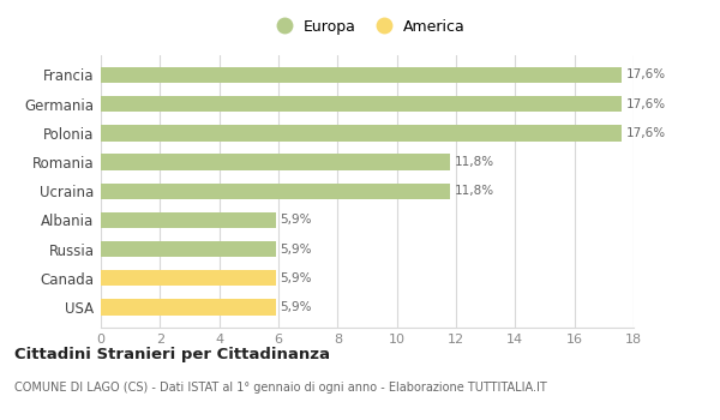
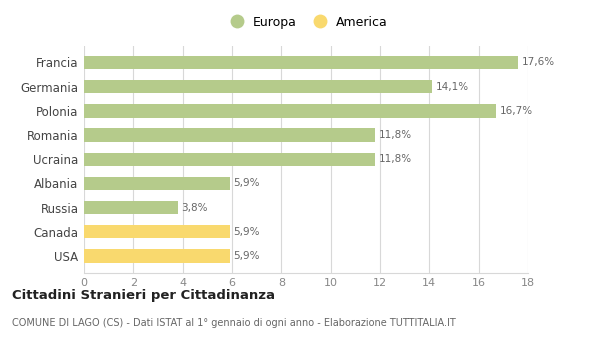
Germania: 17,6% -> 14,1%
Polonia: 17,6% -> 16,7%
Russia: 5,9% -> 3,8%
